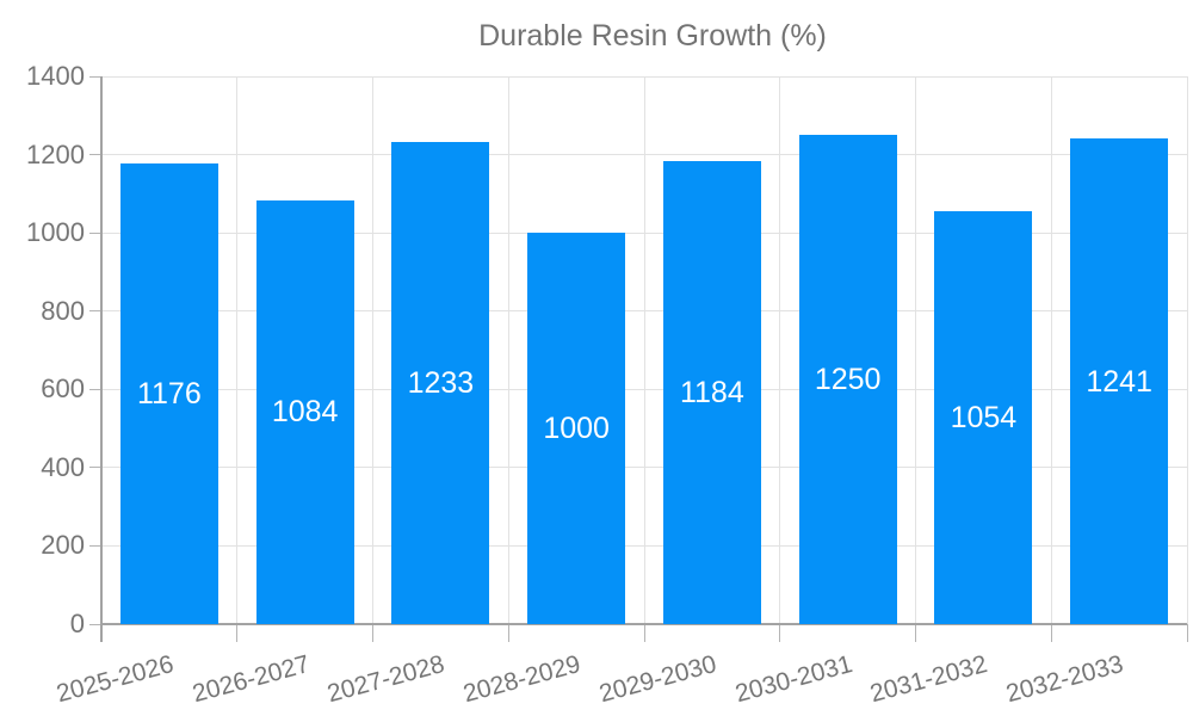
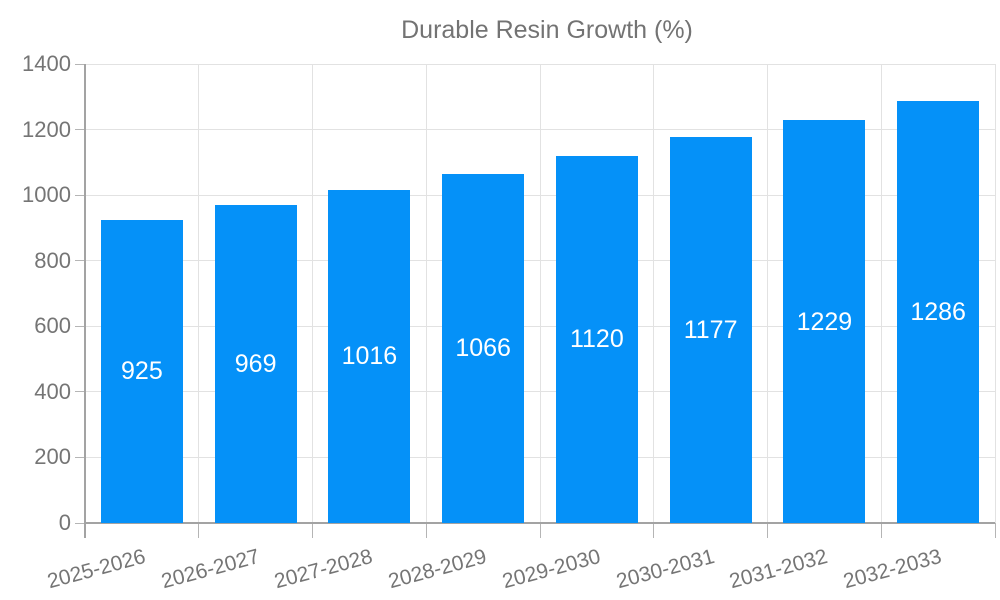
2025-2026: 1176 -> 925
2026-2027: 1084 -> 969
2027-2028: 1233 -> 1016
2028-2029: 1000 -> 1066
2029-2030: 1184 -> 1120
2030-2031: 1250 -> 1177
2031-2032: 1054 -> 1229
2032-2033: 1241 -> 1286
